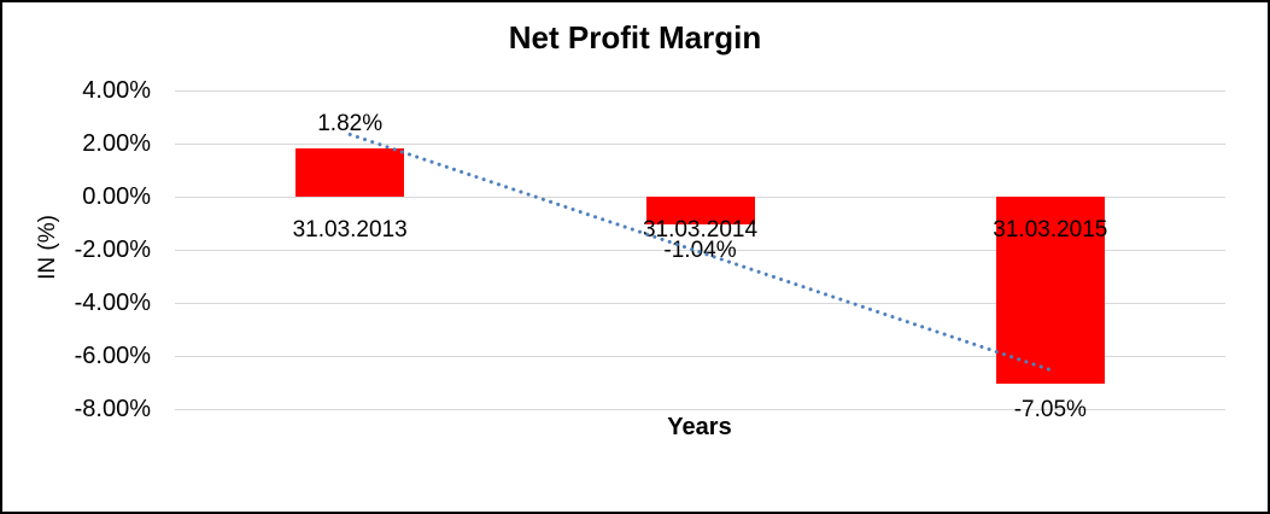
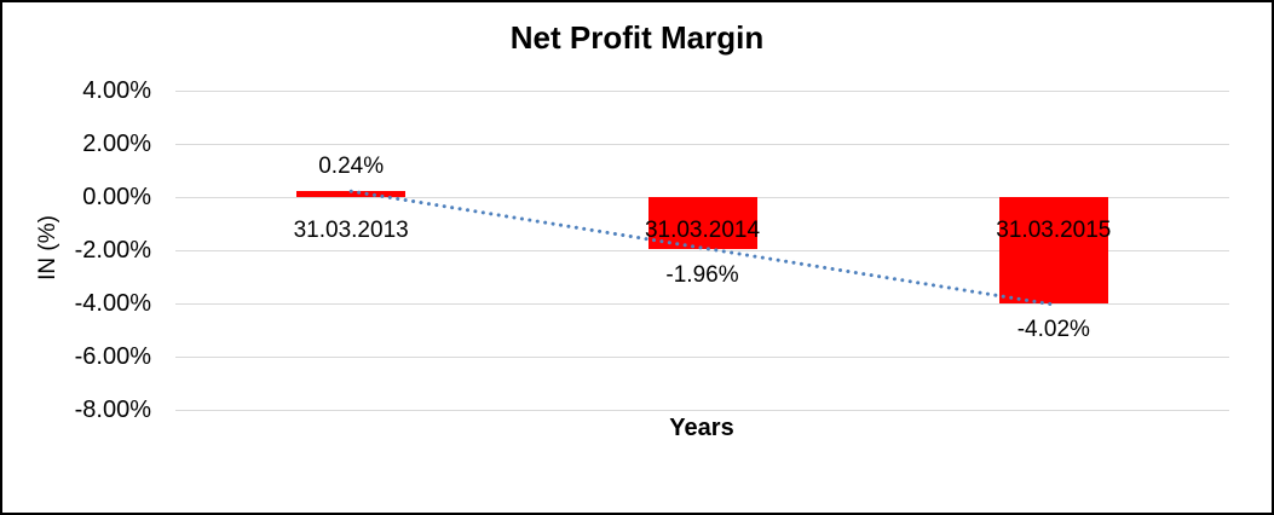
31.03.2013: 1.82% -> 0.24%
31.03.2014: -1.04% -> -1.96%
31.03.2015: -7.05% -> -4.02%
